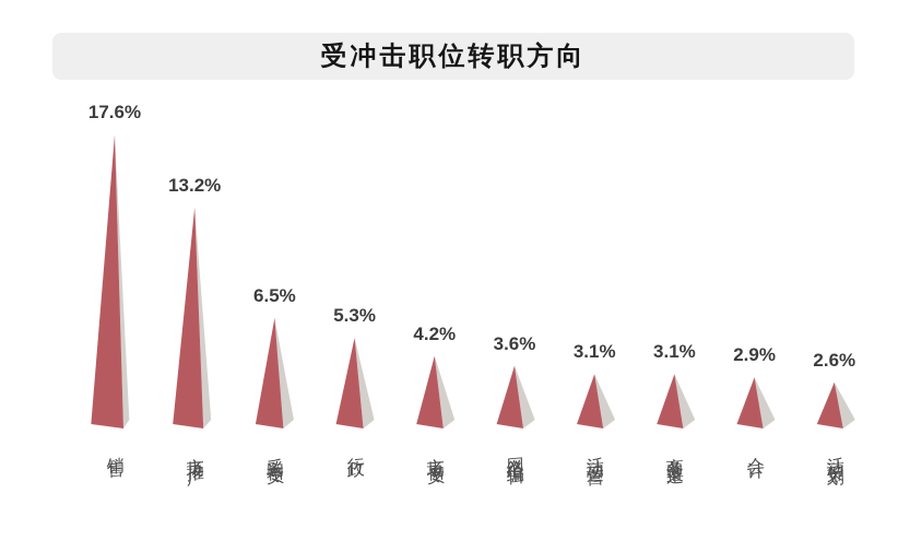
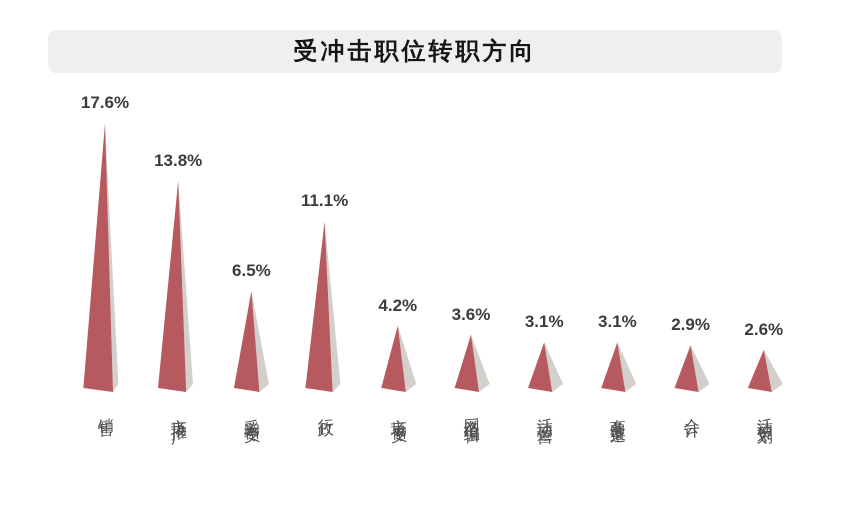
市场推广: 13.2% -> 13.8%
行政: 5.3% -> 11.1%
